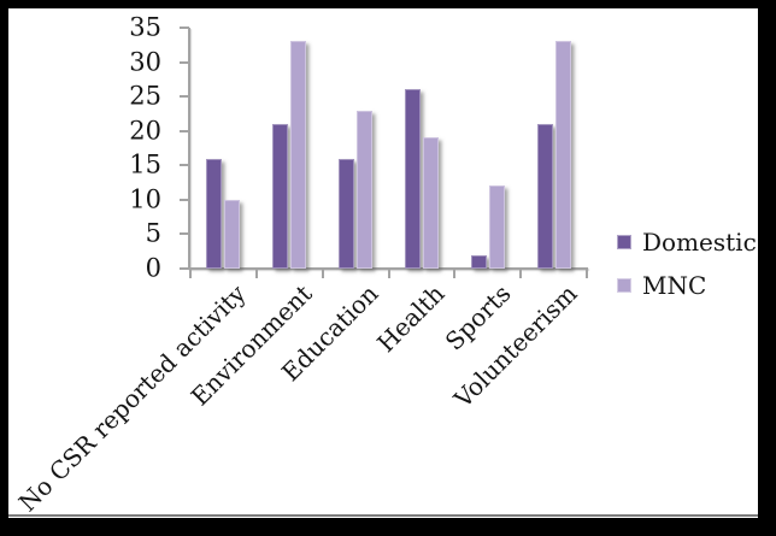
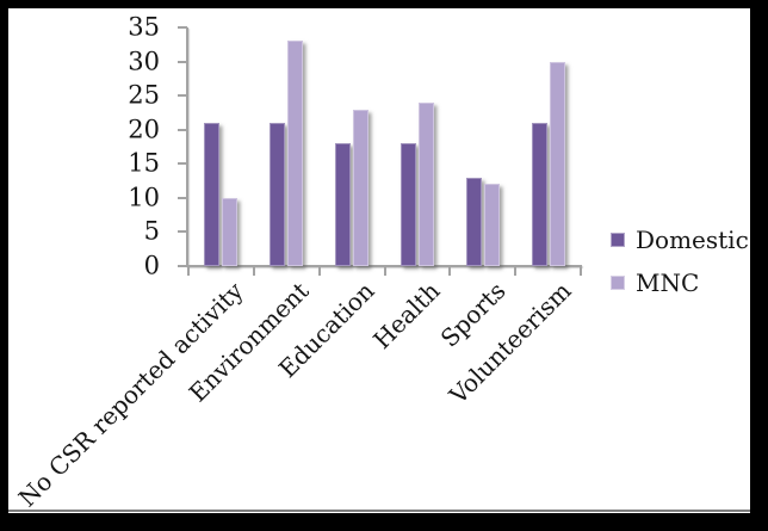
Domestic/No CSR reported activity: 16 -> 21
Domestic/Education: 16 -> 18
Domestic/Health: 26 -> 18
MNC/Health: 19 -> 24
Domestic/Sports: 2 -> 13
MNC/Volunteerism: 33 -> 30
